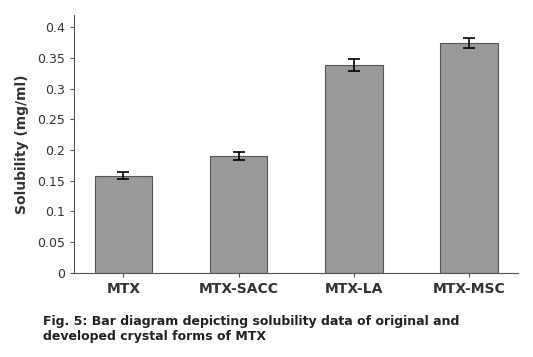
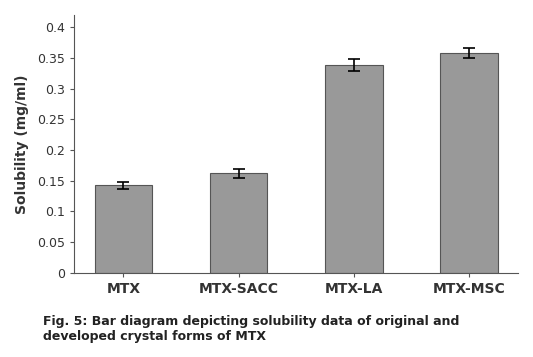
MTX: 0.158 -> 0.142
MTX-SACC: 0.190 -> 0.162
MTX-MSC: 0.375 -> 0.358
